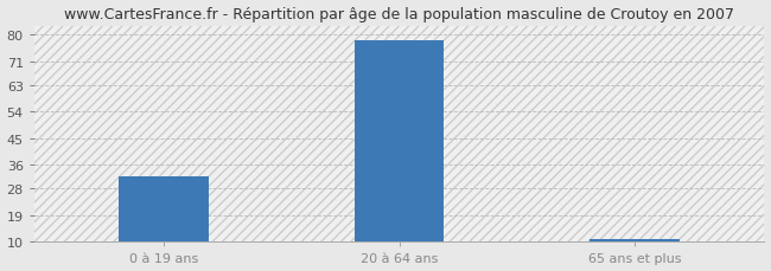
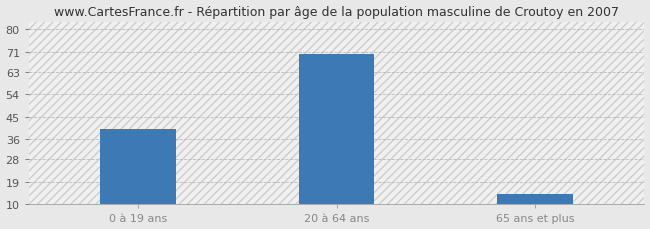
0 à 19 ans: 32 -> 40
20 à 64 ans: 78 -> 70
65 ans et plus: 11 -> 14
